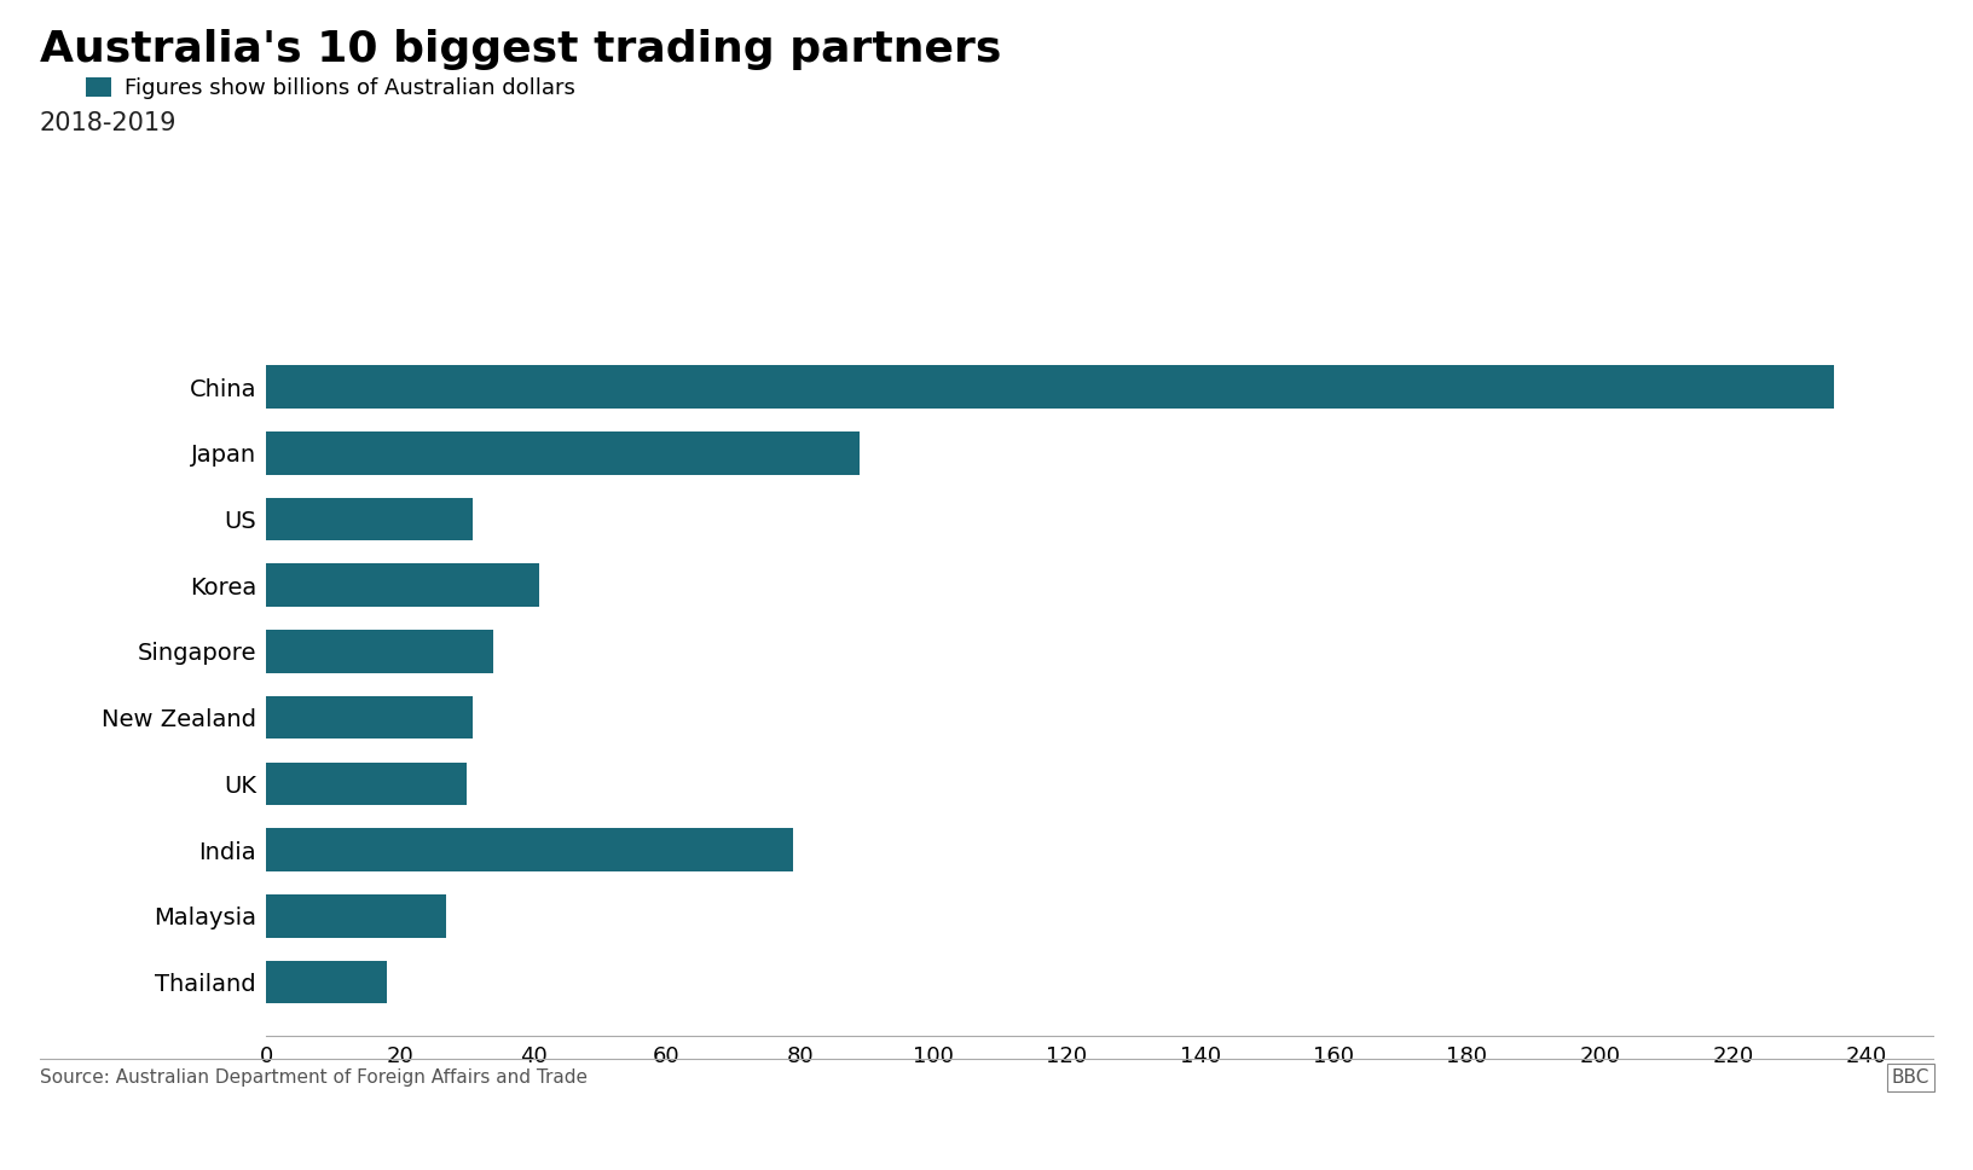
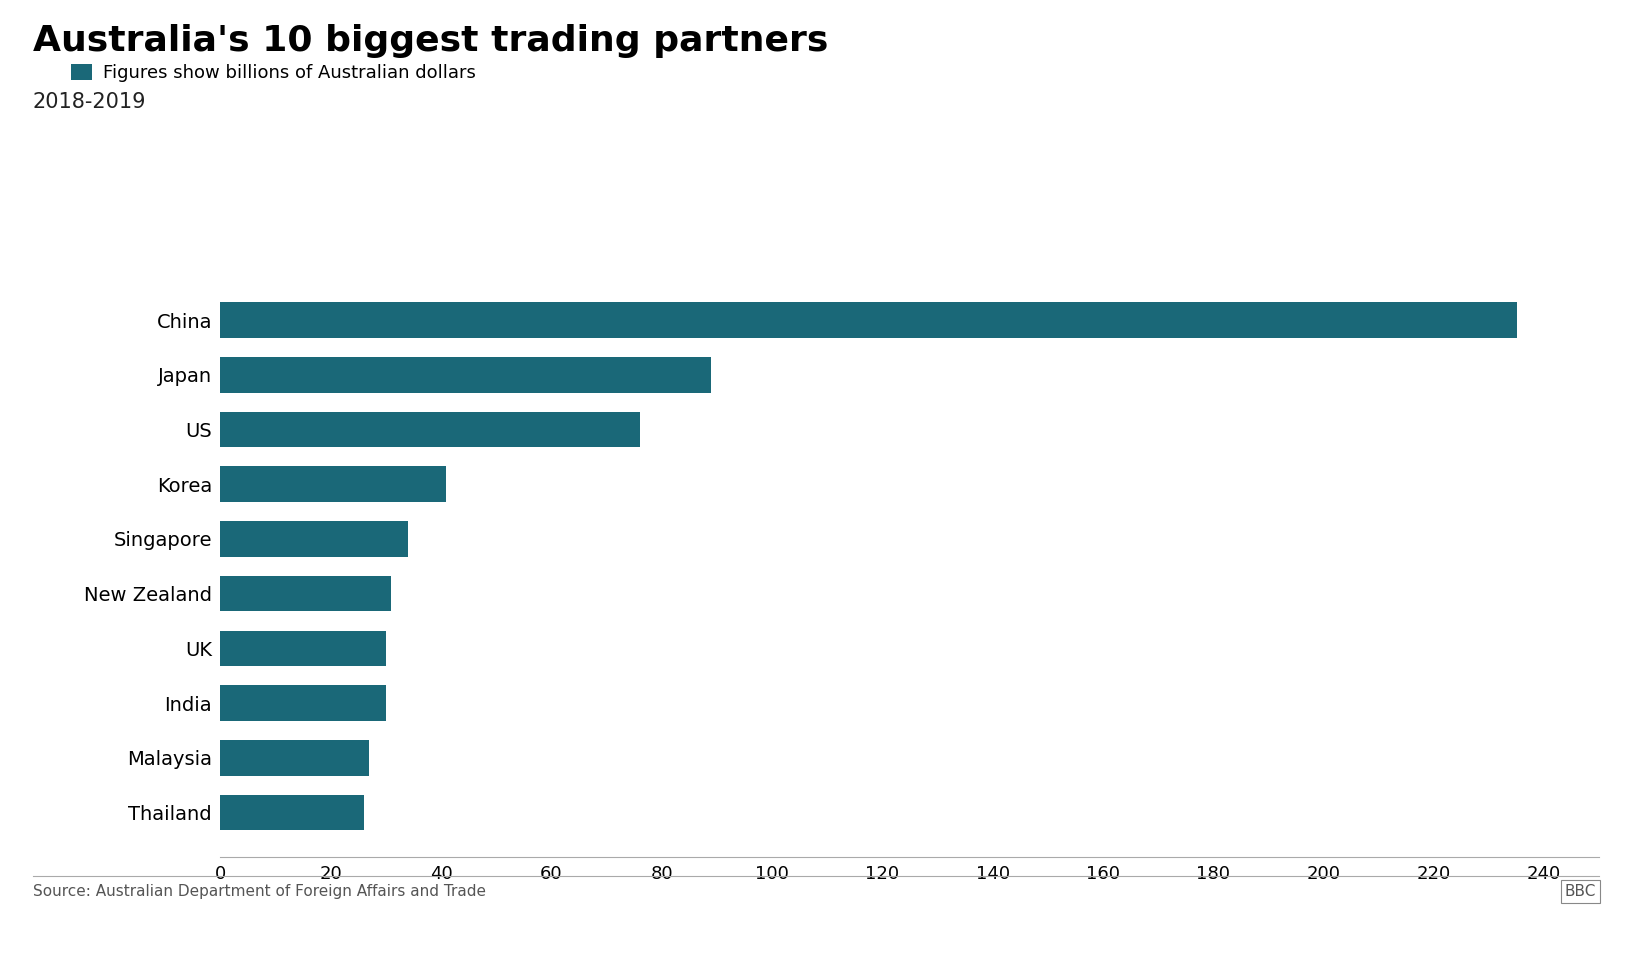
US: 31 -> 76
India: 79 -> 30
Thailand: 18 -> 26
